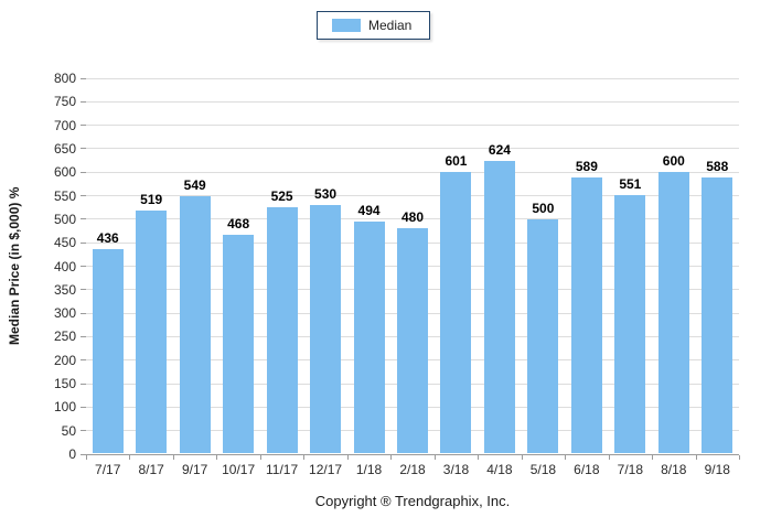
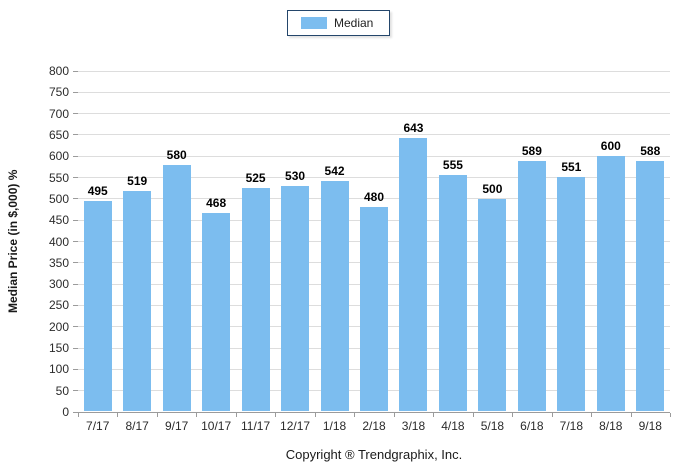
7/17: 436 -> 495
9/17: 549 -> 580
1/18: 494 -> 542
3/18: 601 -> 643
4/18: 624 -> 555
